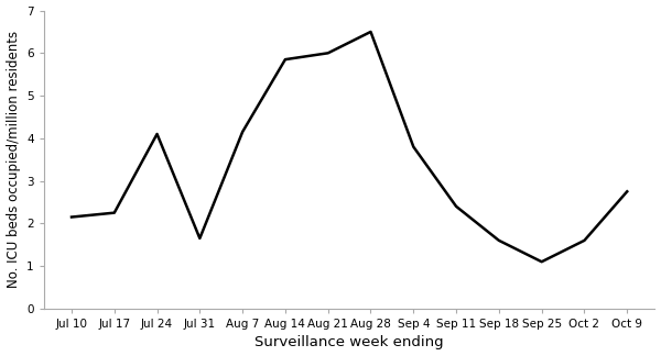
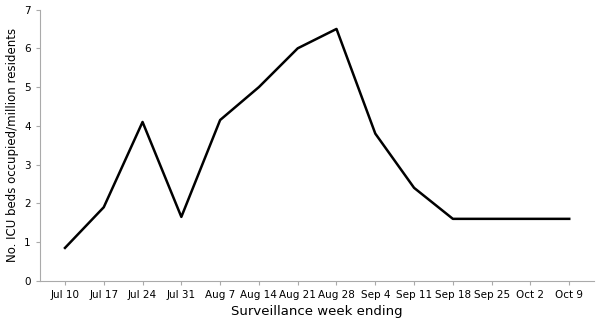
Jul 10: 2.15 -> 0.85
Jul 17: 2.25 -> 1.90
Aug 14: 5.85 -> 5.00
Sep 25: 1.10 -> 1.60
Oct 9: 2.75 -> 1.60
